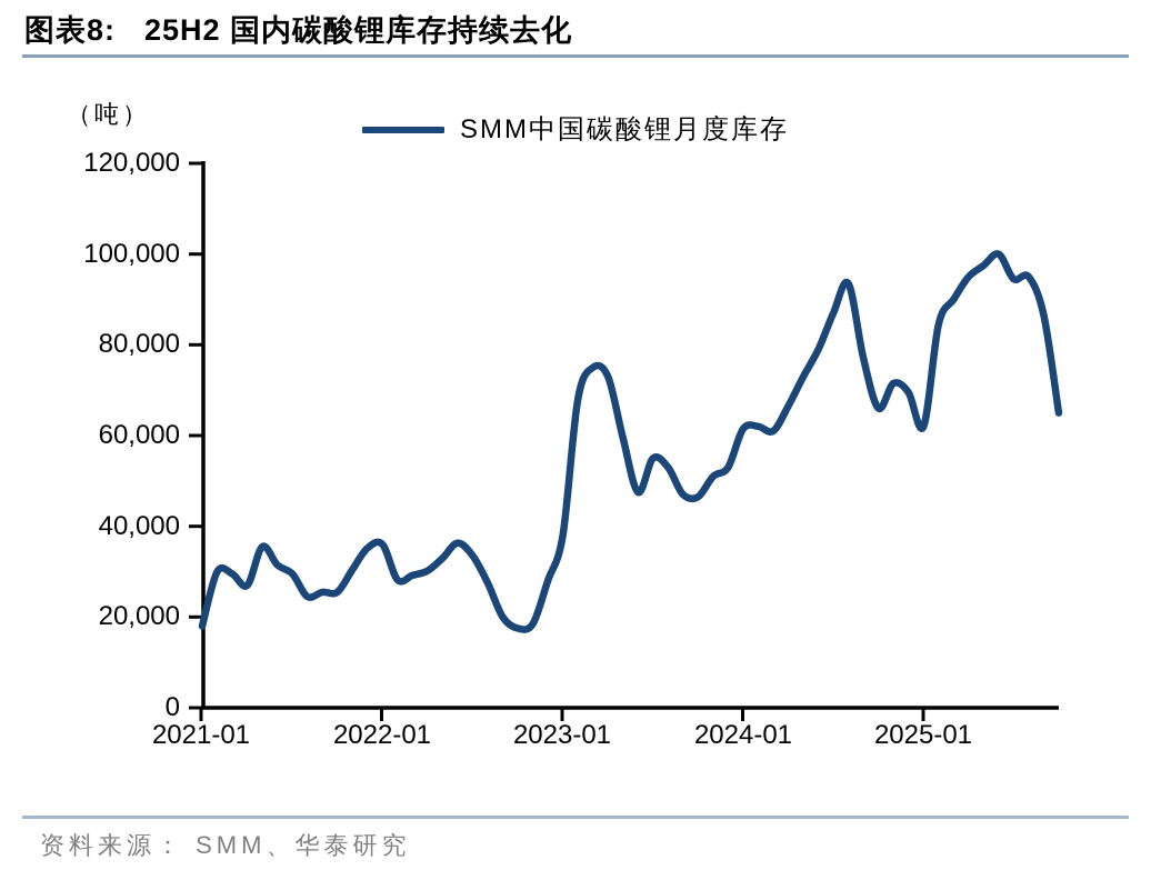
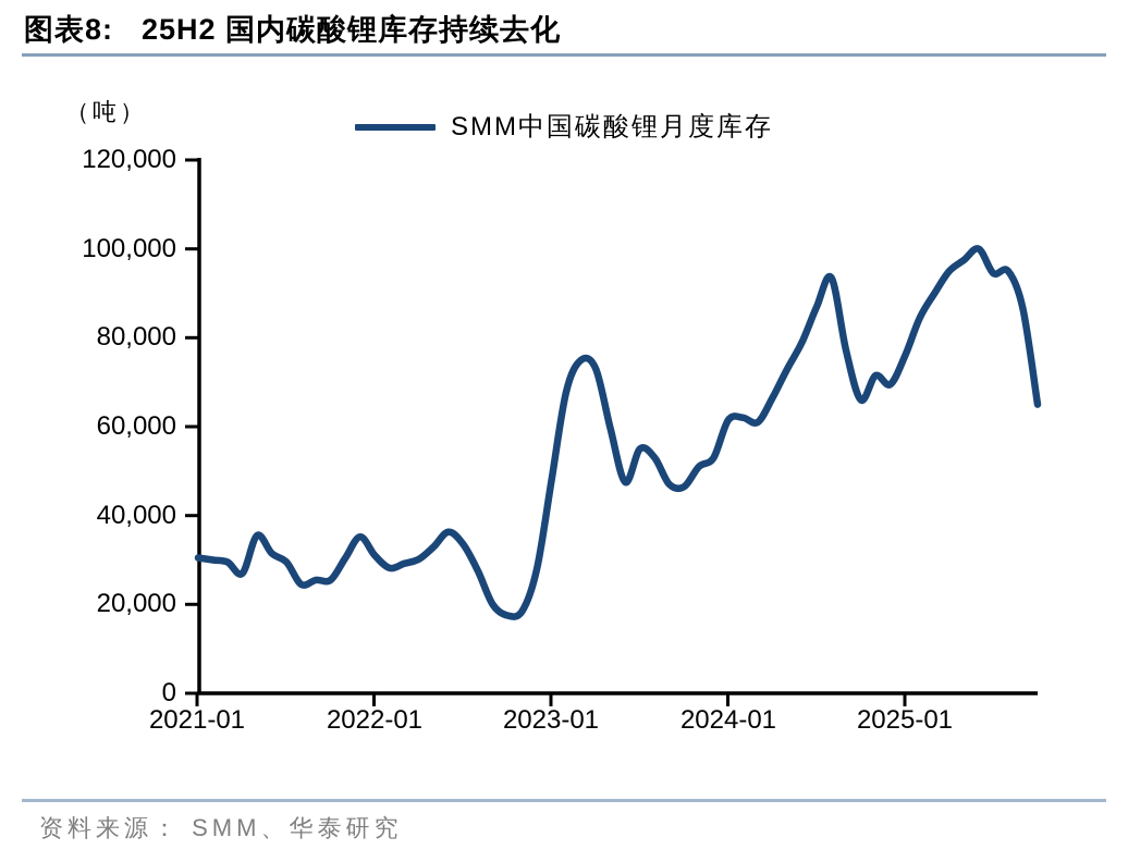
2021-01: 18000 -> 30000
2022-01: 36000 -> 31000
2023-01: 38000 -> 48000
2025-01: 62000 -> 76000
